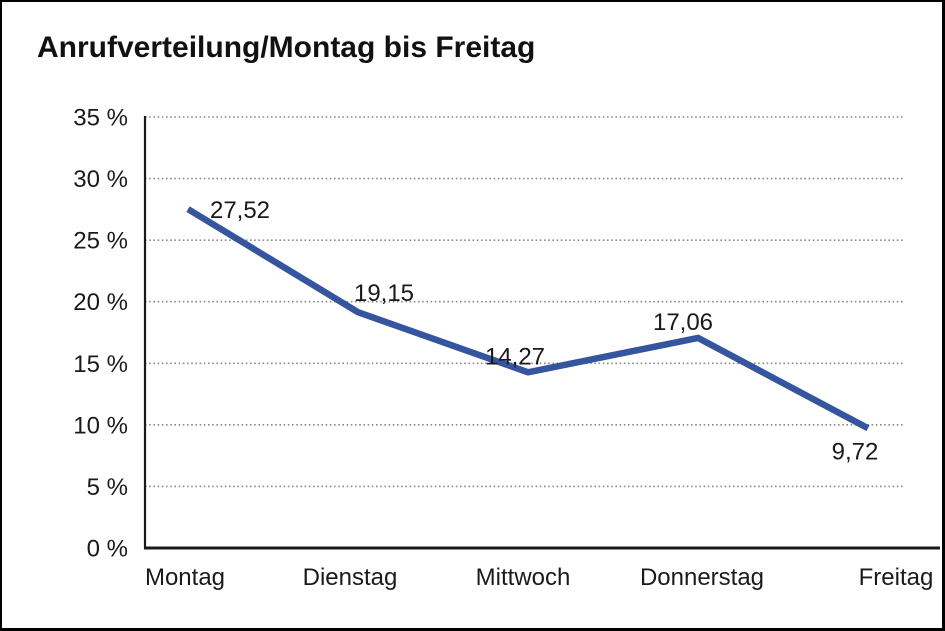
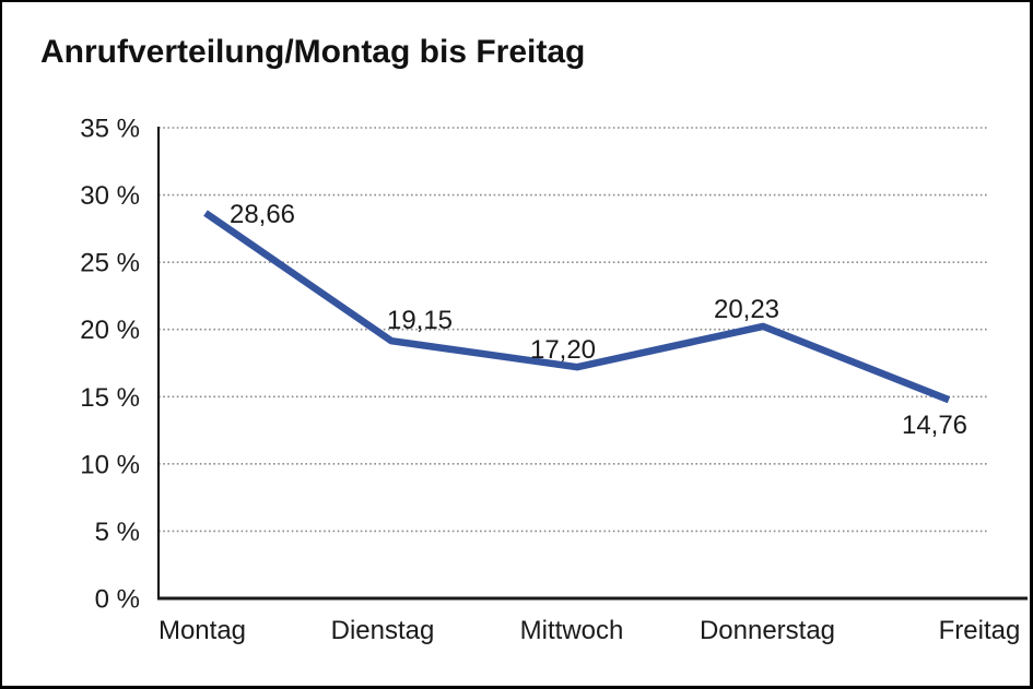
Montag: 27,52 -> 28,66
Mittwoch: 14,27 -> 17,20
Donnerstag: 17,06 -> 20,23
Freitag: 9,72 -> 14,76
